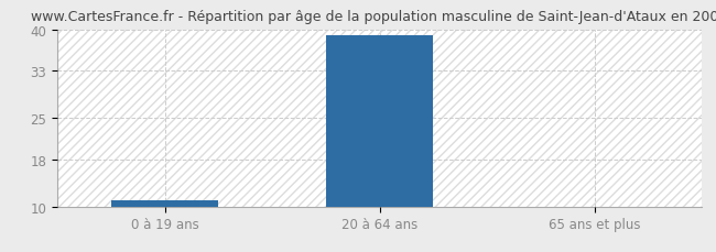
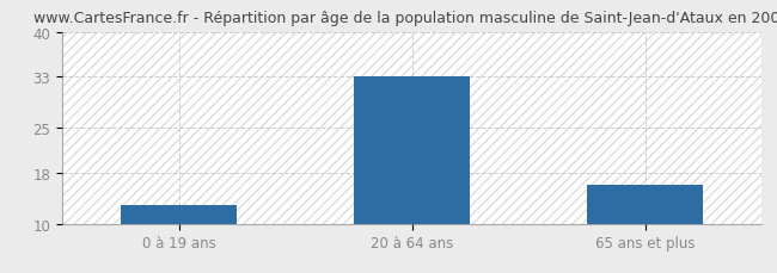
0 à 19 ans: 11 -> 13
20 à 64 ans: 39 -> 33
65 ans et plus: 10 -> 16
